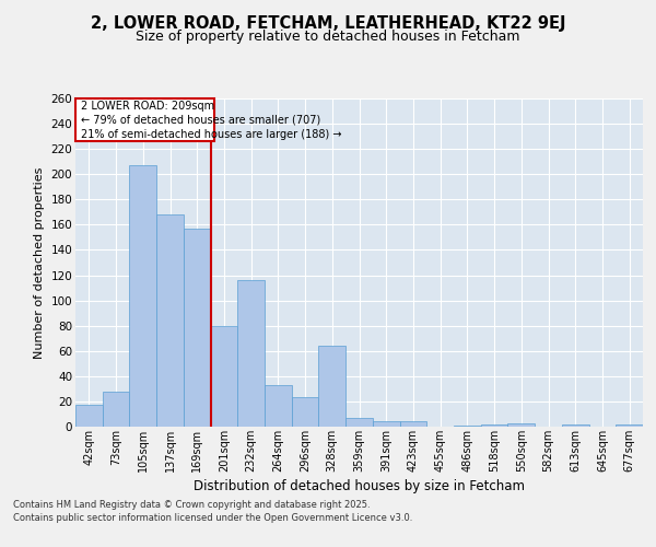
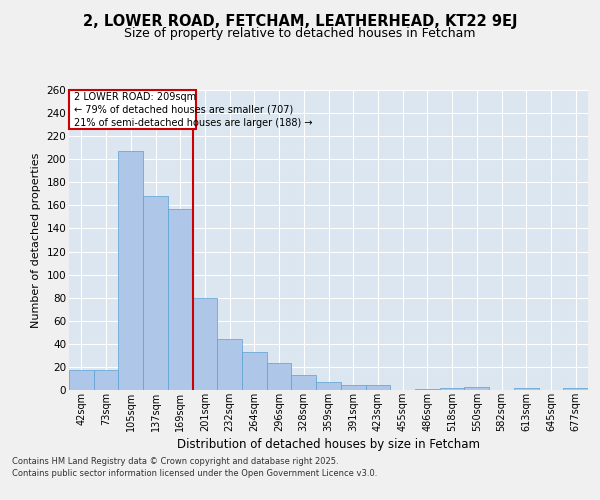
73sqm: 28 -> 17
232sqm: 116 -> 44
328sqm: 64 -> 13
